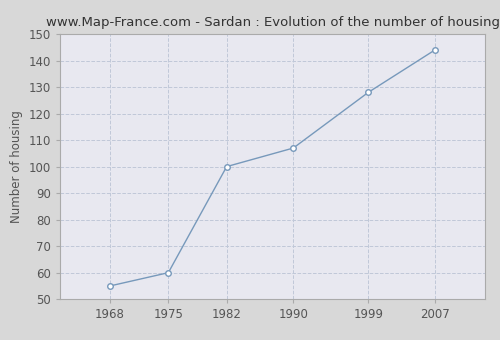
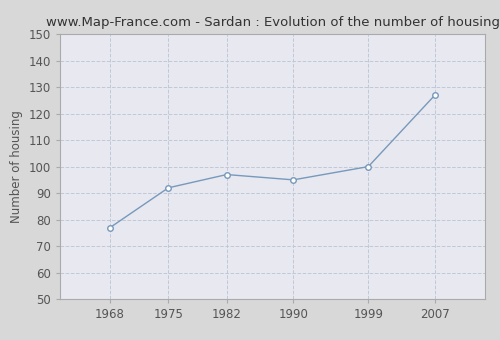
1968: 55 -> 77
1975: 60 -> 92
1982: 100 -> 97
1990: 107 -> 95
1999: 128 -> 100
2007: 144 -> 127
